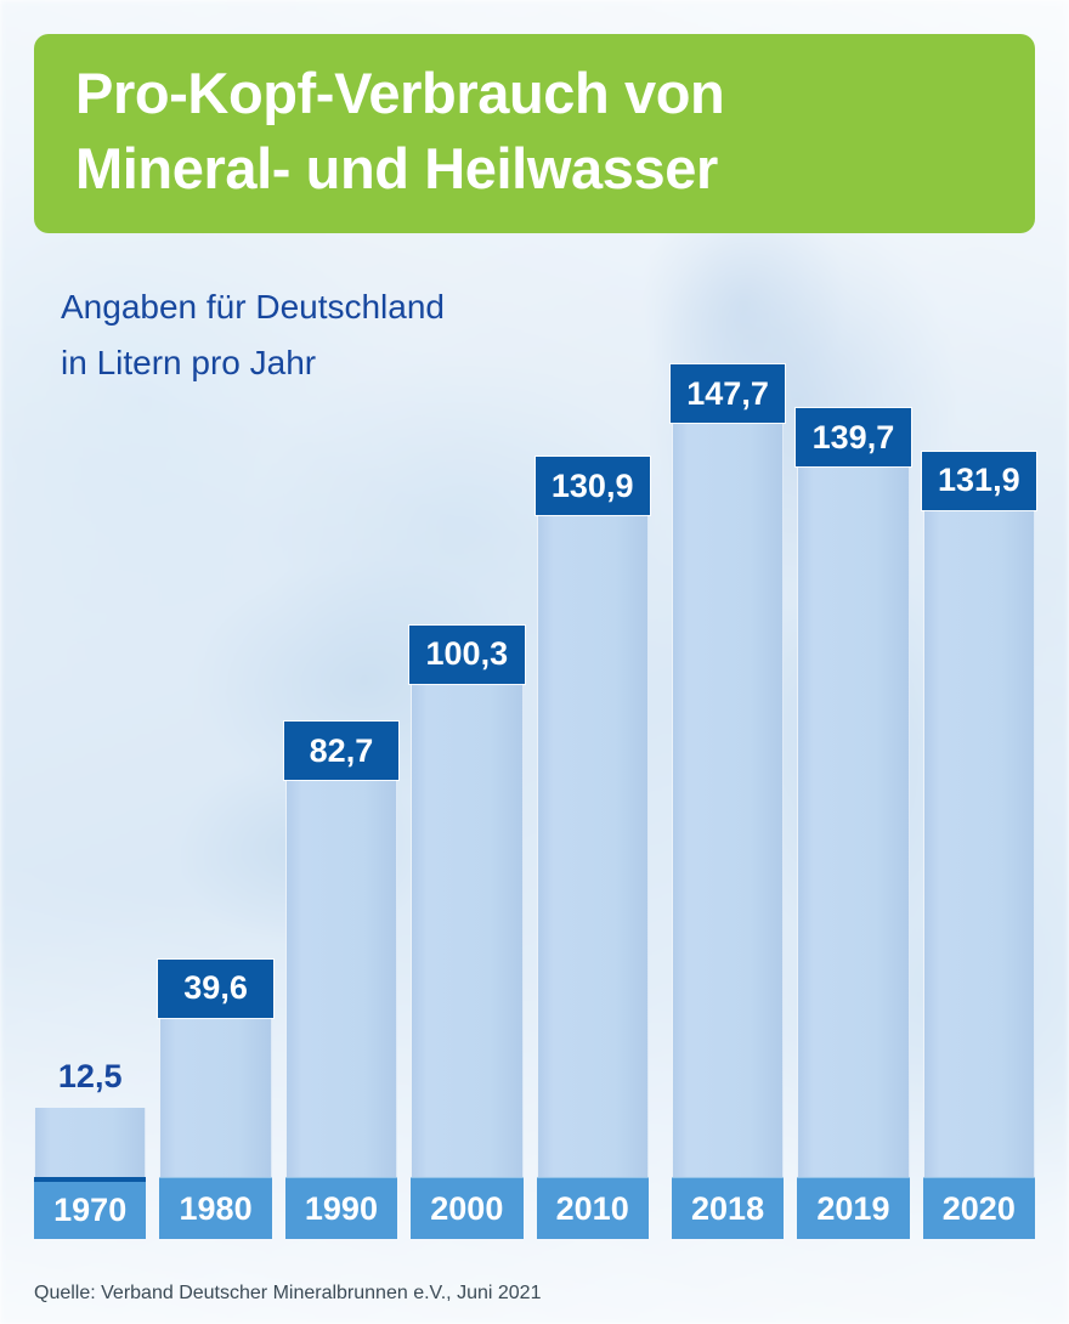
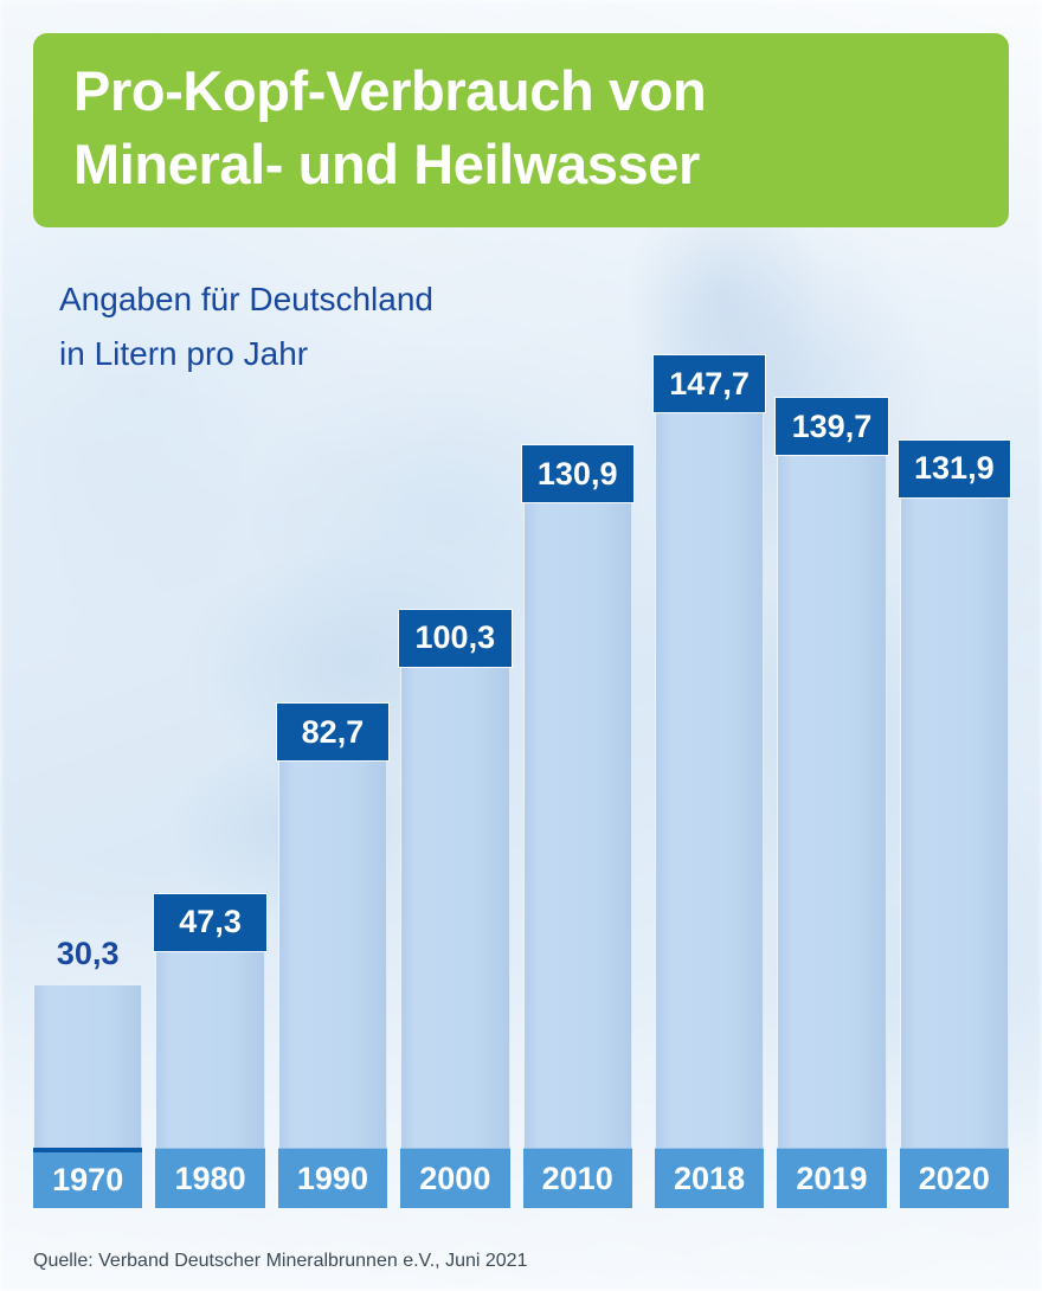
1970: 12,5 -> 30,3
1980: 39,6 -> 47,3
